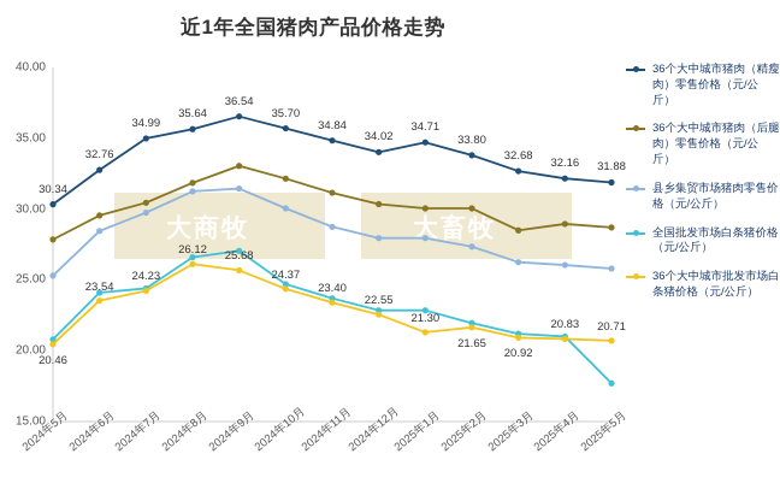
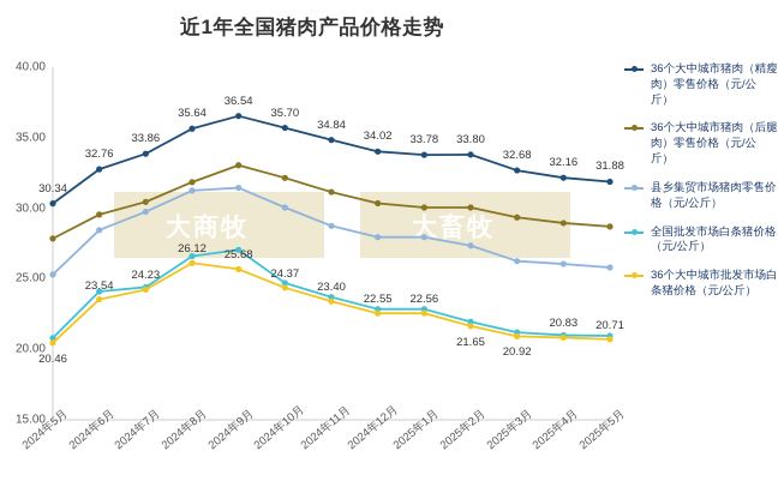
36个大中城市猪肉（精瘦肉）零售价格（元/公斤）/2024年7月: 34.99 -> 33.86
36个大中城市猪肉（精瘦肉）零售价格（元/公斤）/2025年1月: 34.71 -> 33.78
36个大中城市批发市场白条猪价格（元/公斤）/2025年1月: 21.30 -> 22.56
36个大中城市猪肉（后腿肉）零售价格（元/公斤）/2025年3月: 28.5 -> 29.4
全国批发市场白条猪价格（元/公斤）/2025年5月: 17.7 -> 20.9
